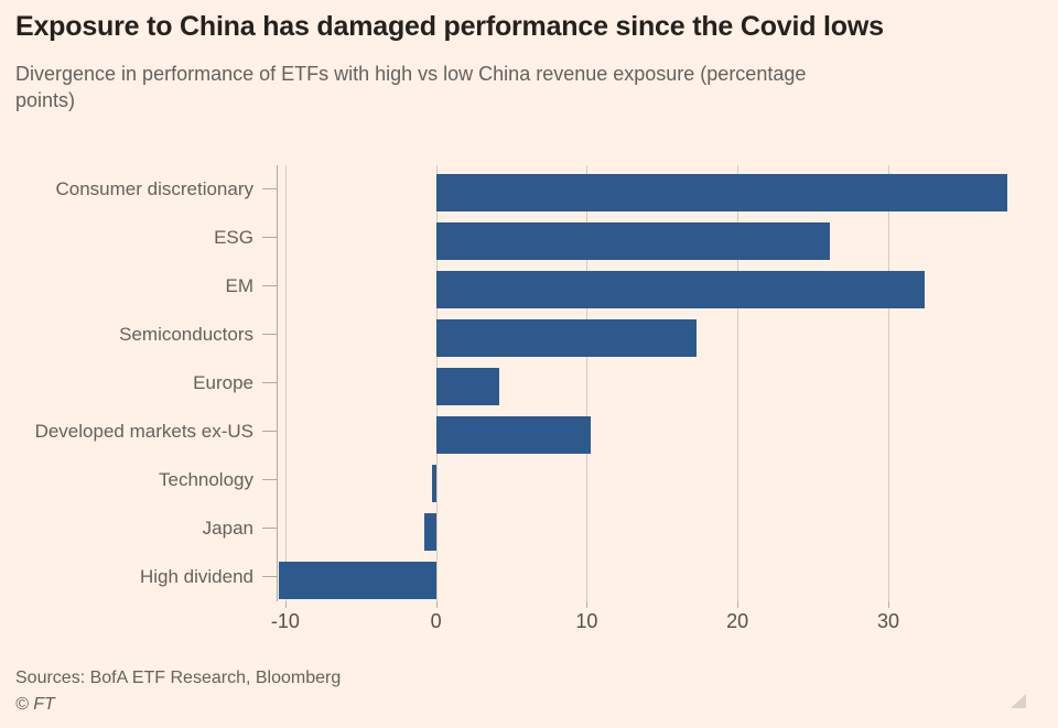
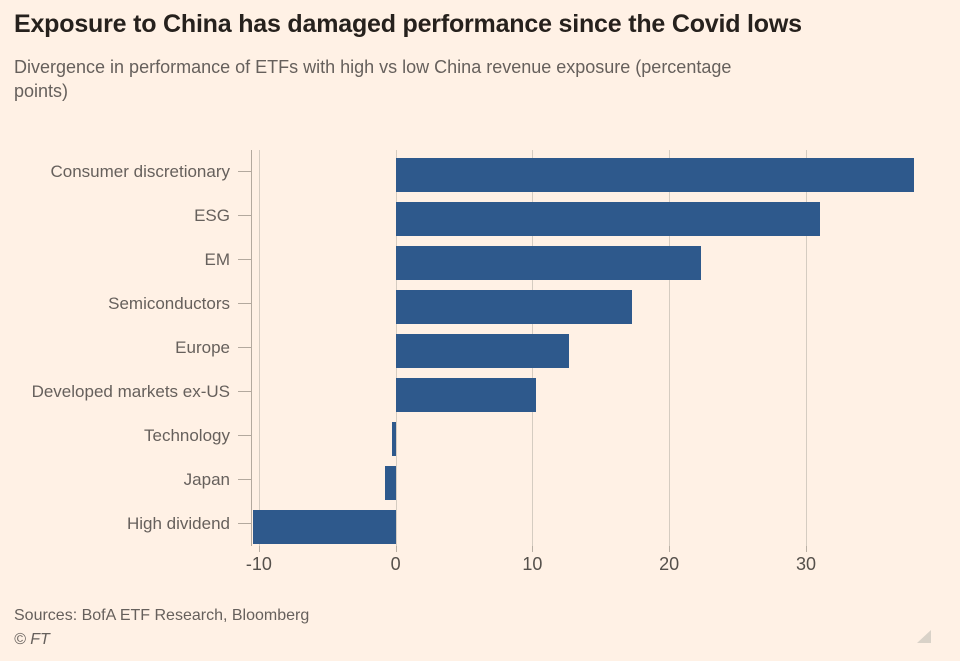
ESG: 26.1 -> 31.0
EM: 32.4 -> 22.3
Europe: 4.2 -> 12.7
